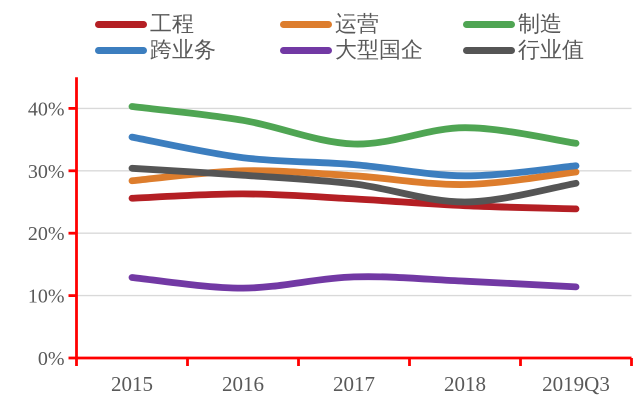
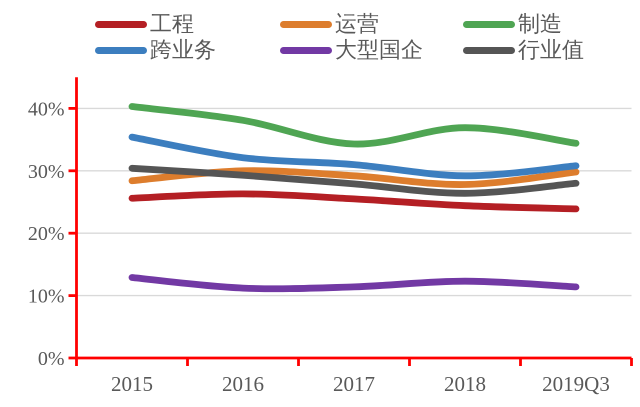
大型国企/2017: 13% -> 11%
行业值/2018: 25% -> 26%
